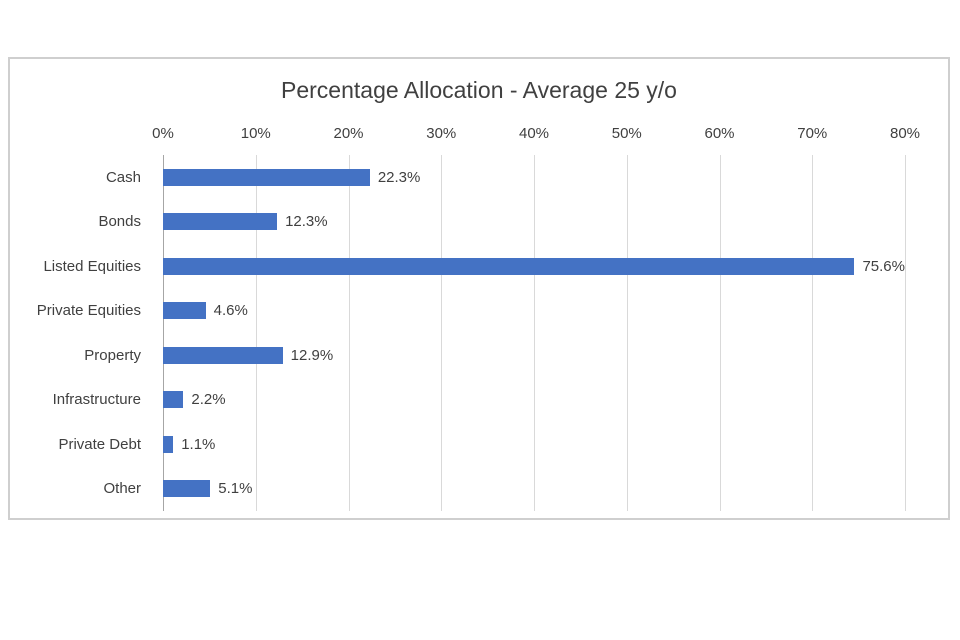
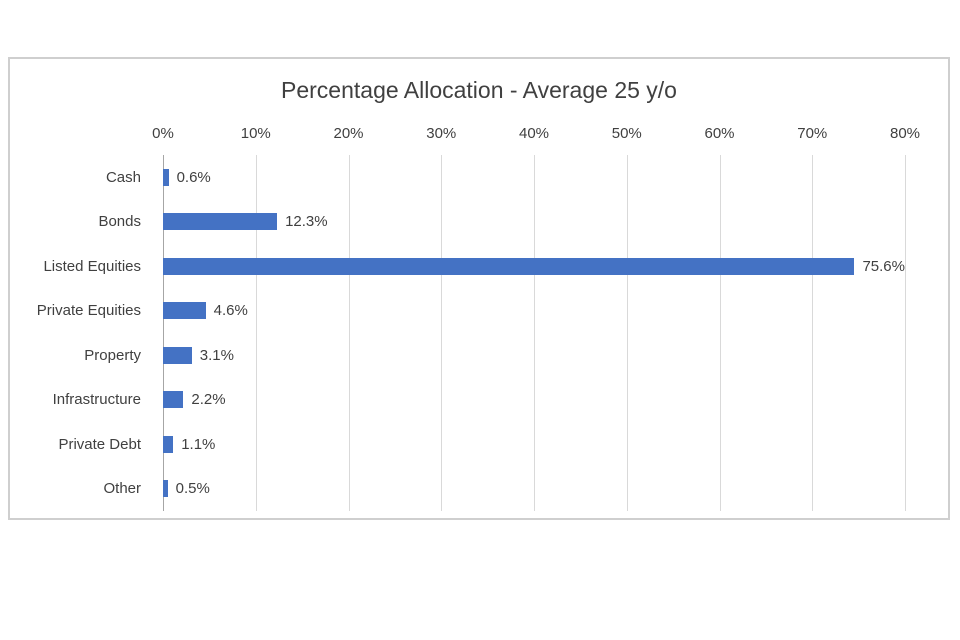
Cash: 22.3% -> 0.6%
Property: 12.9% -> 3.1%
Other: 5.1% -> 0.5%
